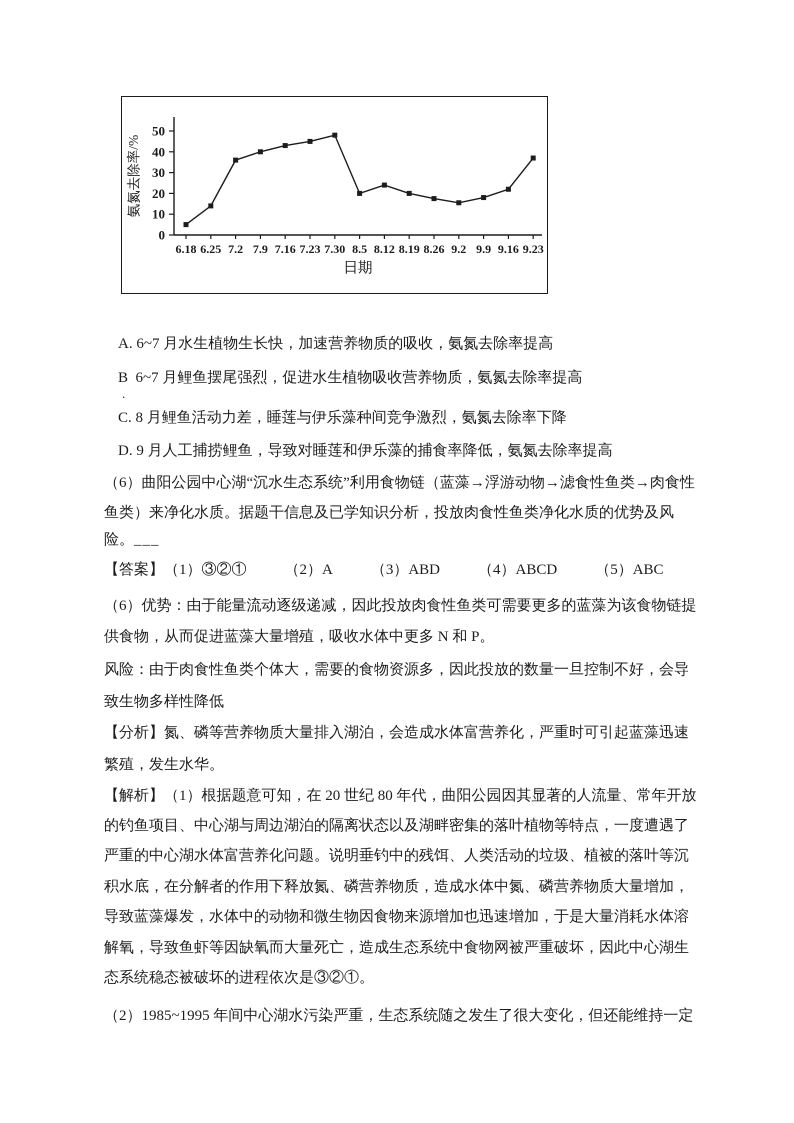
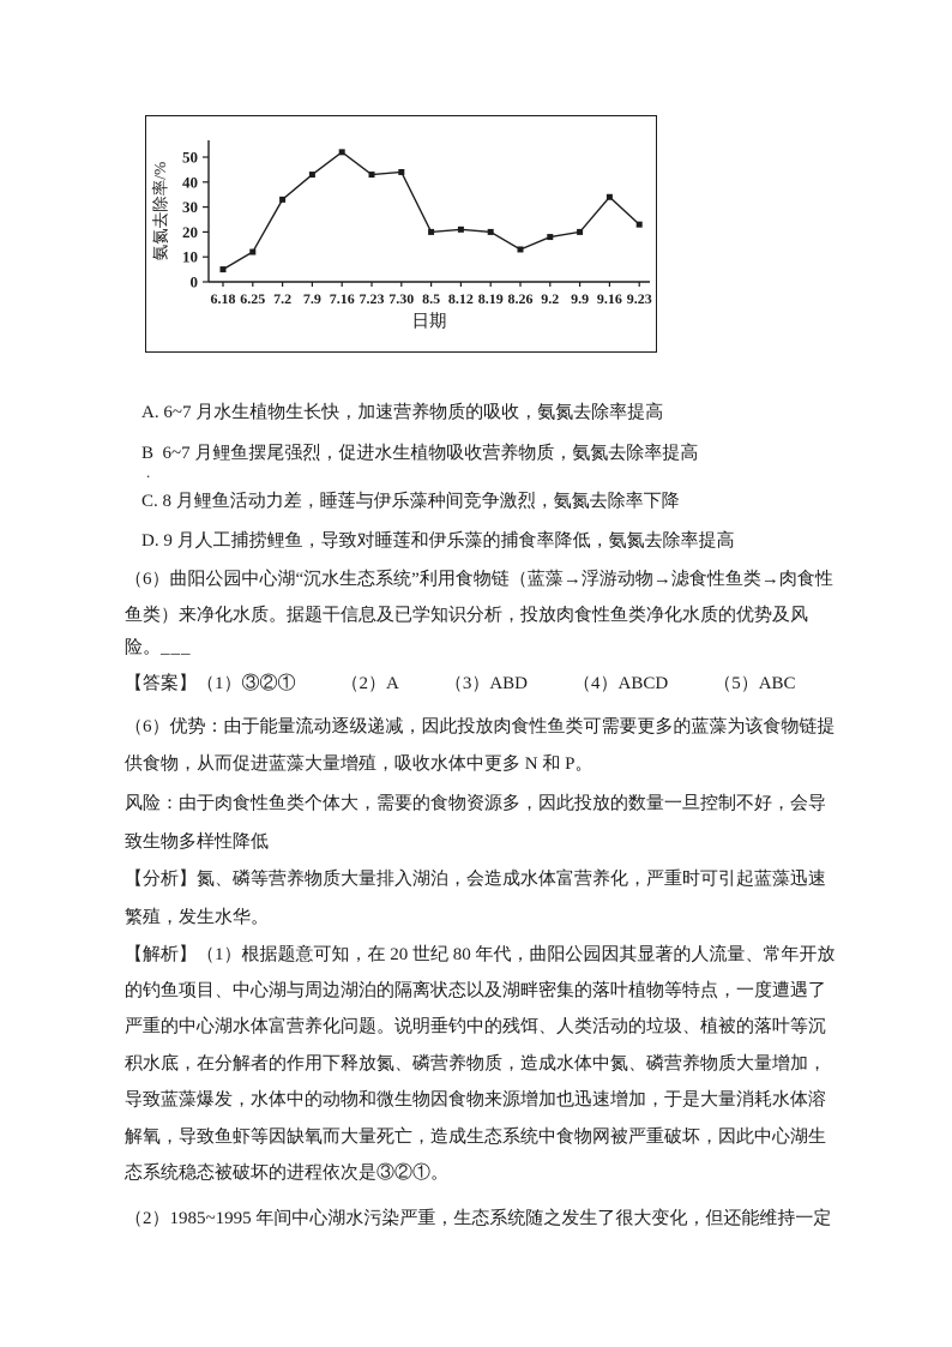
6.25: 14 -> 12
7.2: 36 -> 33
7.9: 40 -> 43
7.16: 43 -> 52
7.23: 45 -> 43
7.30: 48 -> 44
8.12: 24 -> 21
8.26: 18 -> 13
9.2: 16 -> 18
9.9: 18 -> 20
9.16: 22 -> 34
9.23: 37 -> 23
